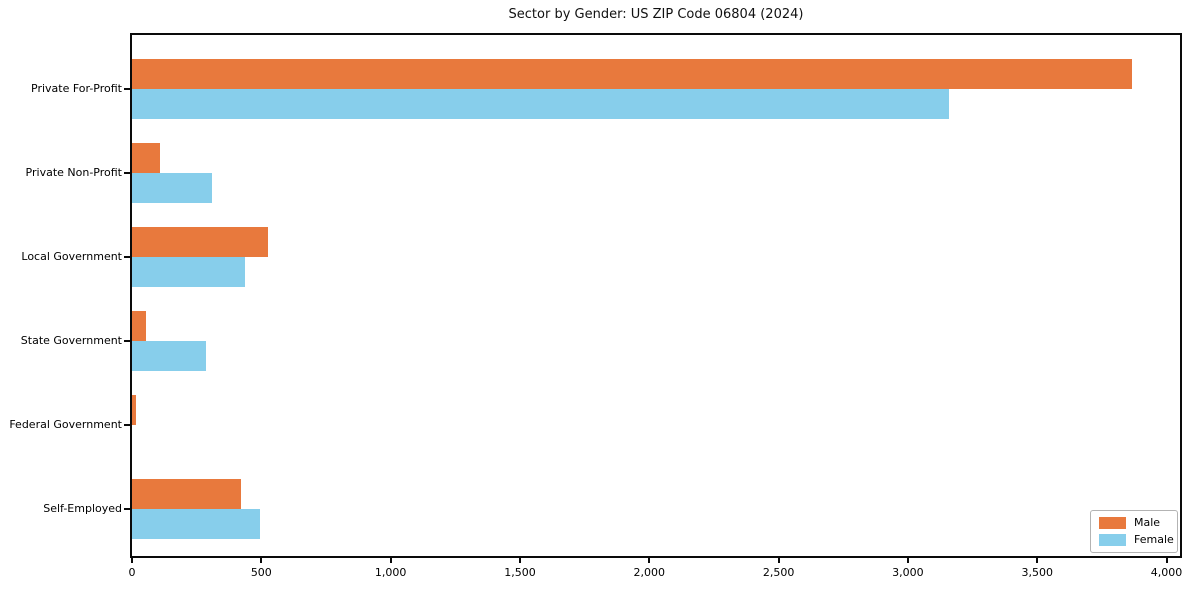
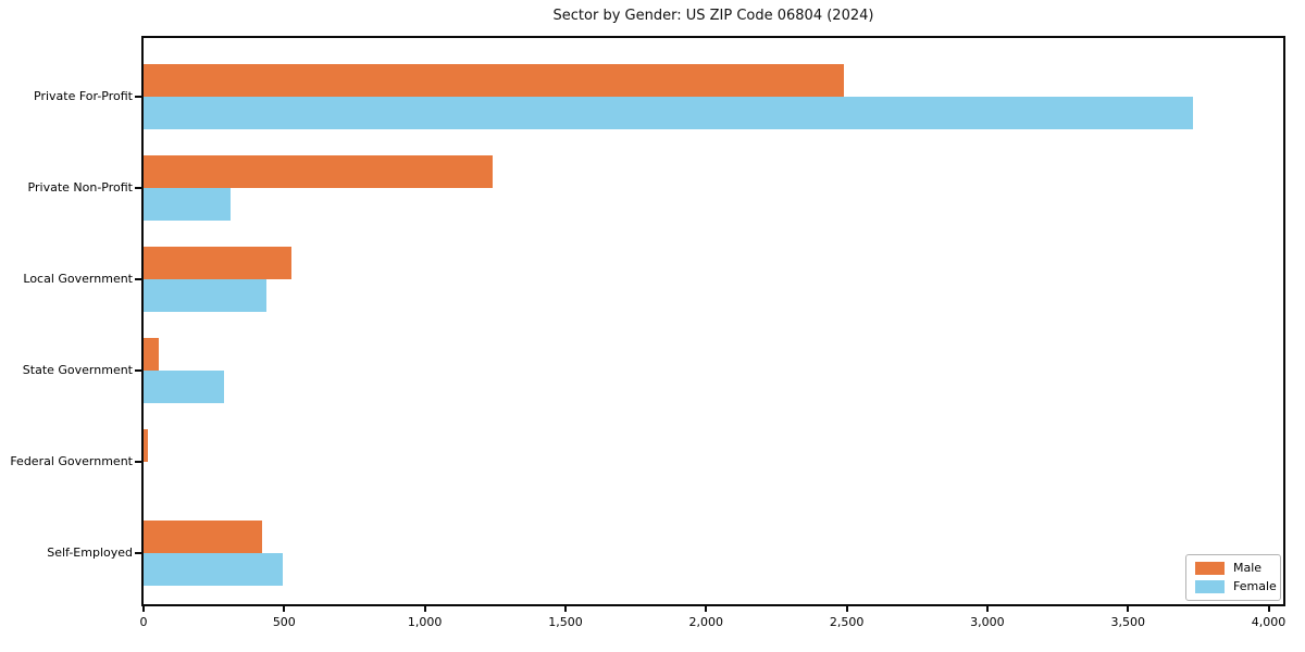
Male/Private For-Profit: 3870 -> 2490
Female/Private For-Profit: 3160 -> 3730
Male/Private Non-Profit: 110 -> 1240
